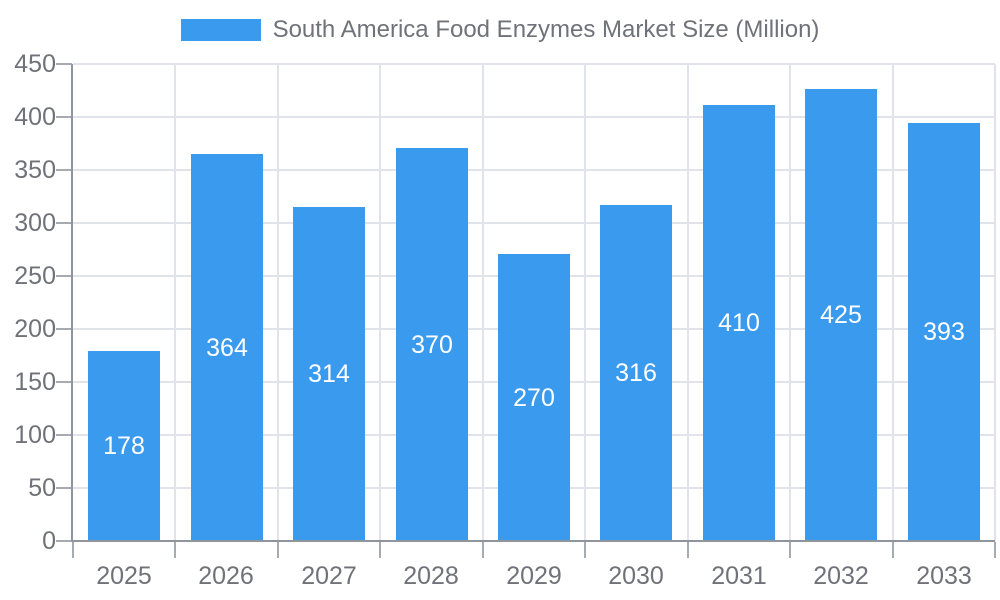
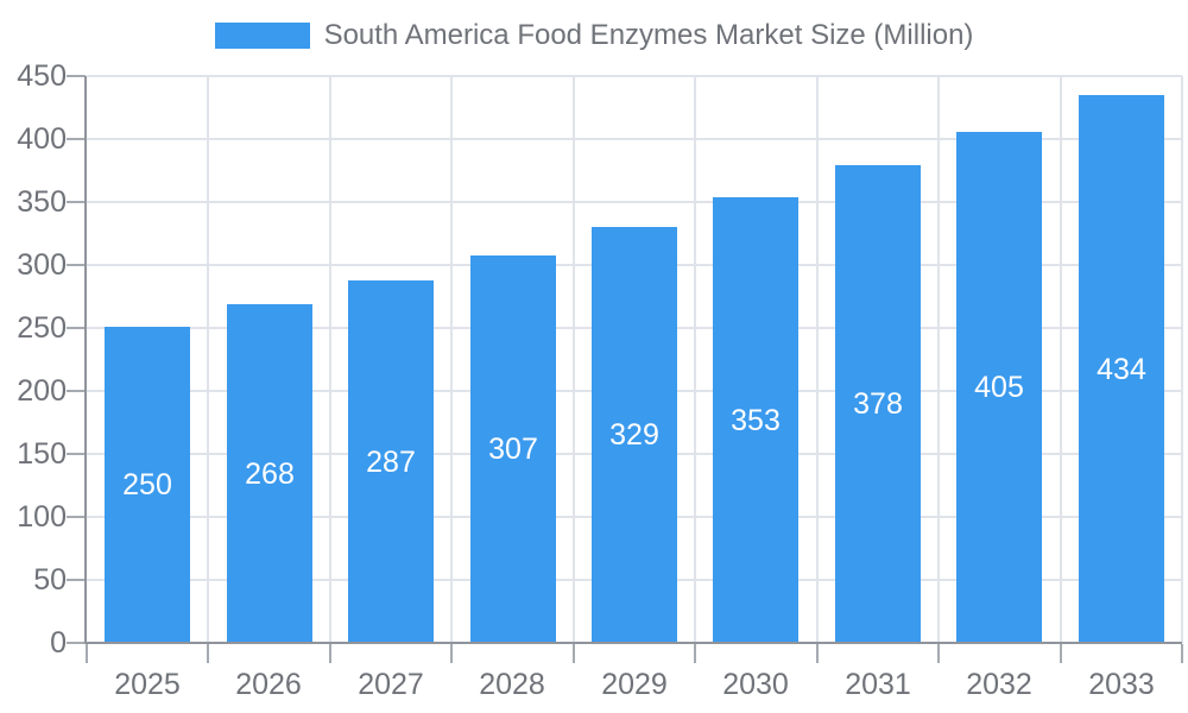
2025: 178 -> 250
2026: 364 -> 268
2027: 314 -> 287
2028: 370 -> 307
2029: 270 -> 329
2030: 316 -> 353
2031: 410 -> 378
2032: 425 -> 405
2033: 393 -> 434
